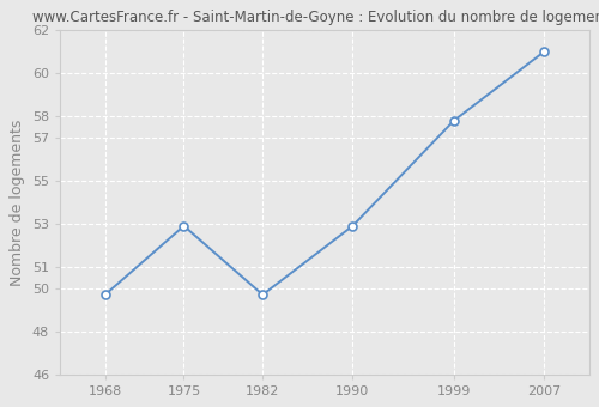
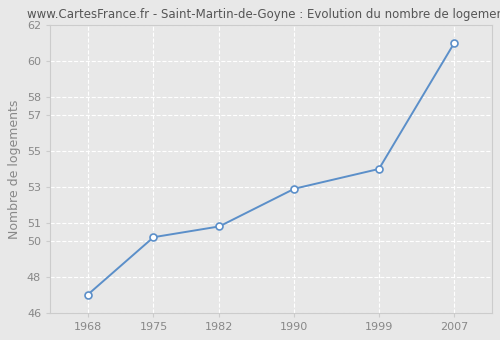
1968: 49.7 -> 47.0
1975: 52.9 -> 50.2
1982: 49.7 -> 50.8
1999: 57.8 -> 54.0
